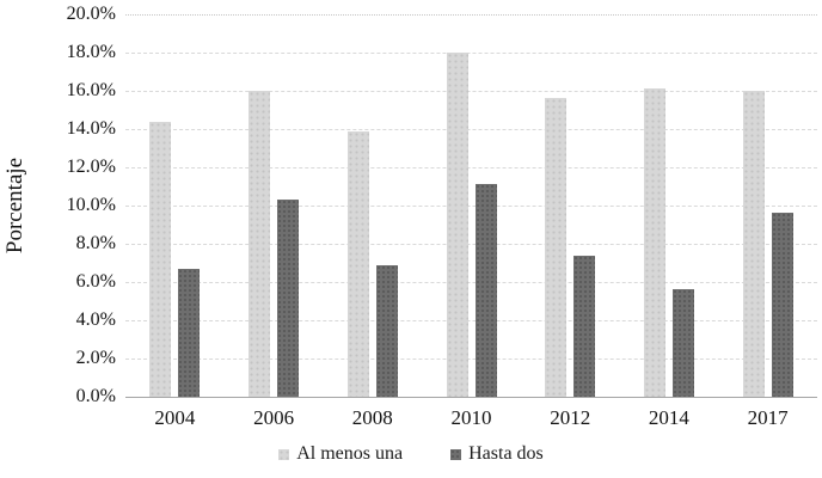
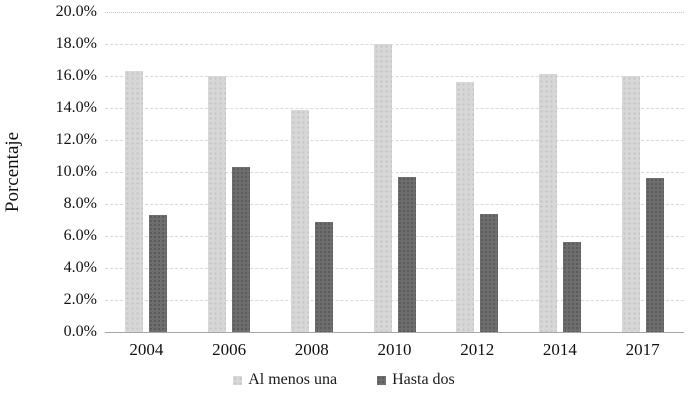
Al menos una/2004: 14.4% -> 16.3%
Hasta dos/2004: 6.7% -> 7.3%
Hasta dos/2010: 11.1% -> 9.7%
